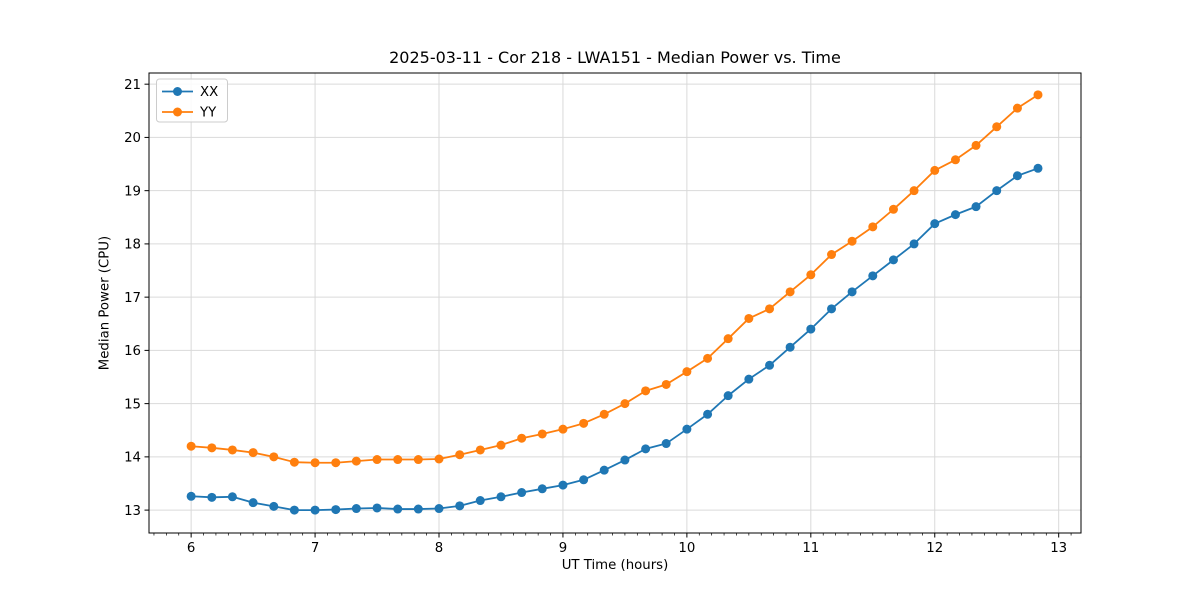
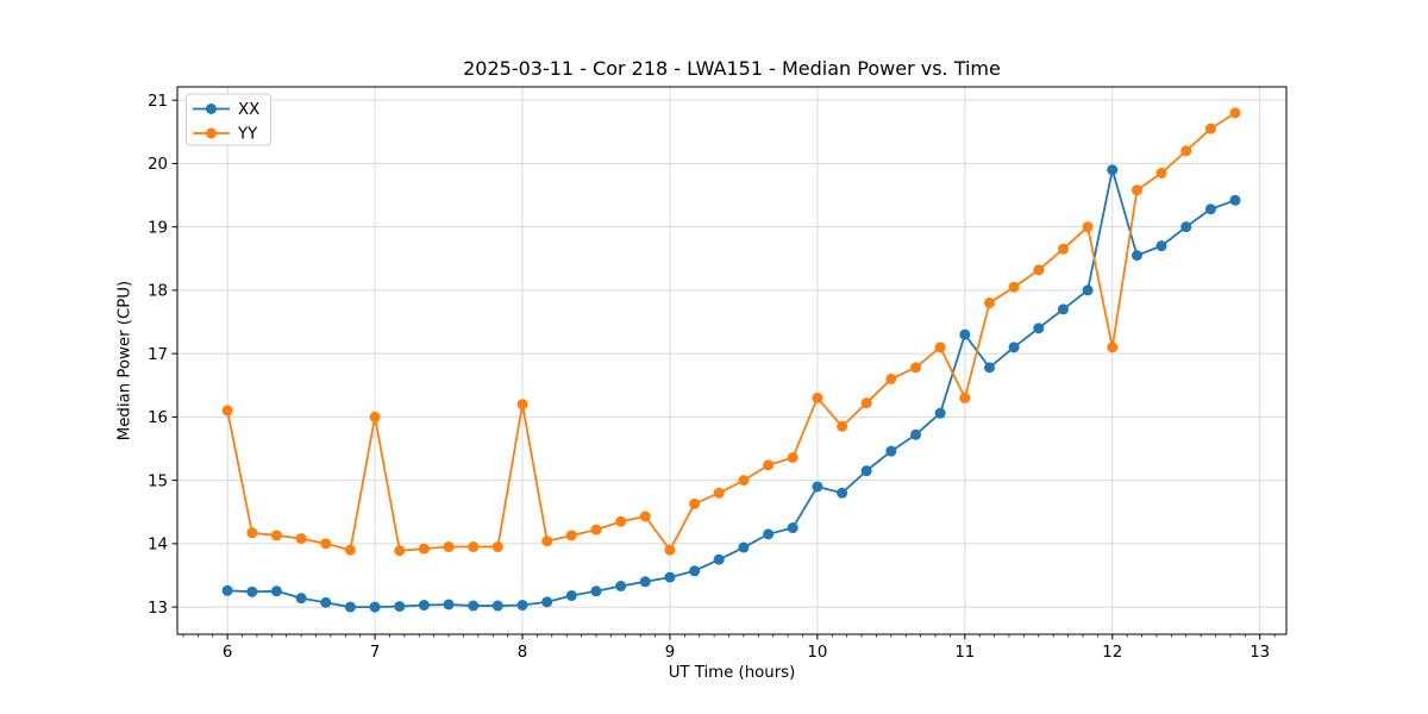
YY/6: 14.2 -> 16.1
YY/7: 13.9 -> 16.0
YY/8: 14.0 -> 16.2
YY/9: 14.5 -> 13.9
XX/10: 14.5 -> 14.9
YY/10: 15.6 -> 16.3
XX/11: 16.4 -> 17.3
YY/11: 17.4 -> 16.3
XX/12: 18.4 -> 19.9
YY/12: 19.4 -> 17.1
